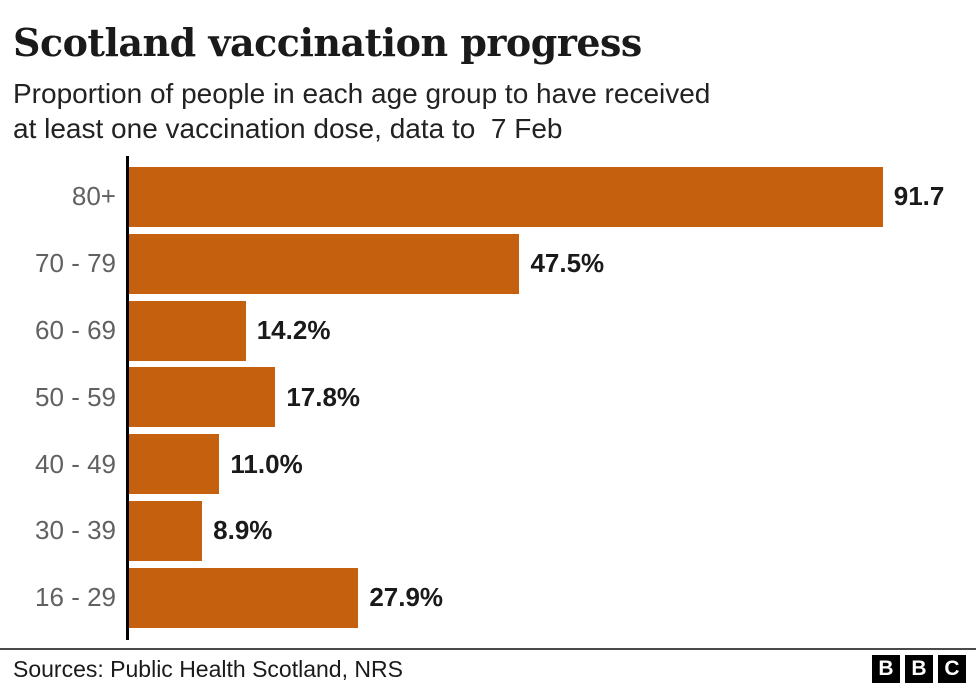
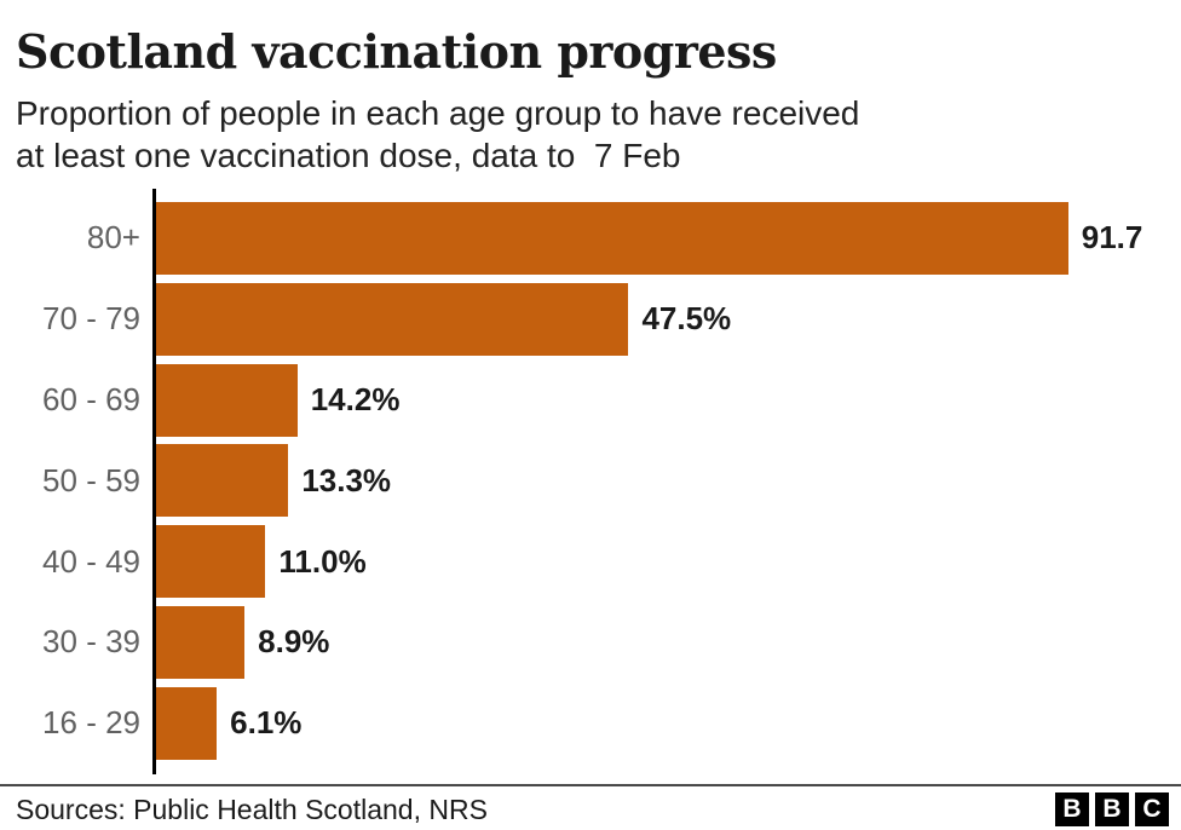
50 - 59: 17.8% -> 13.3%
16 - 29: 27.9% -> 6.1%
